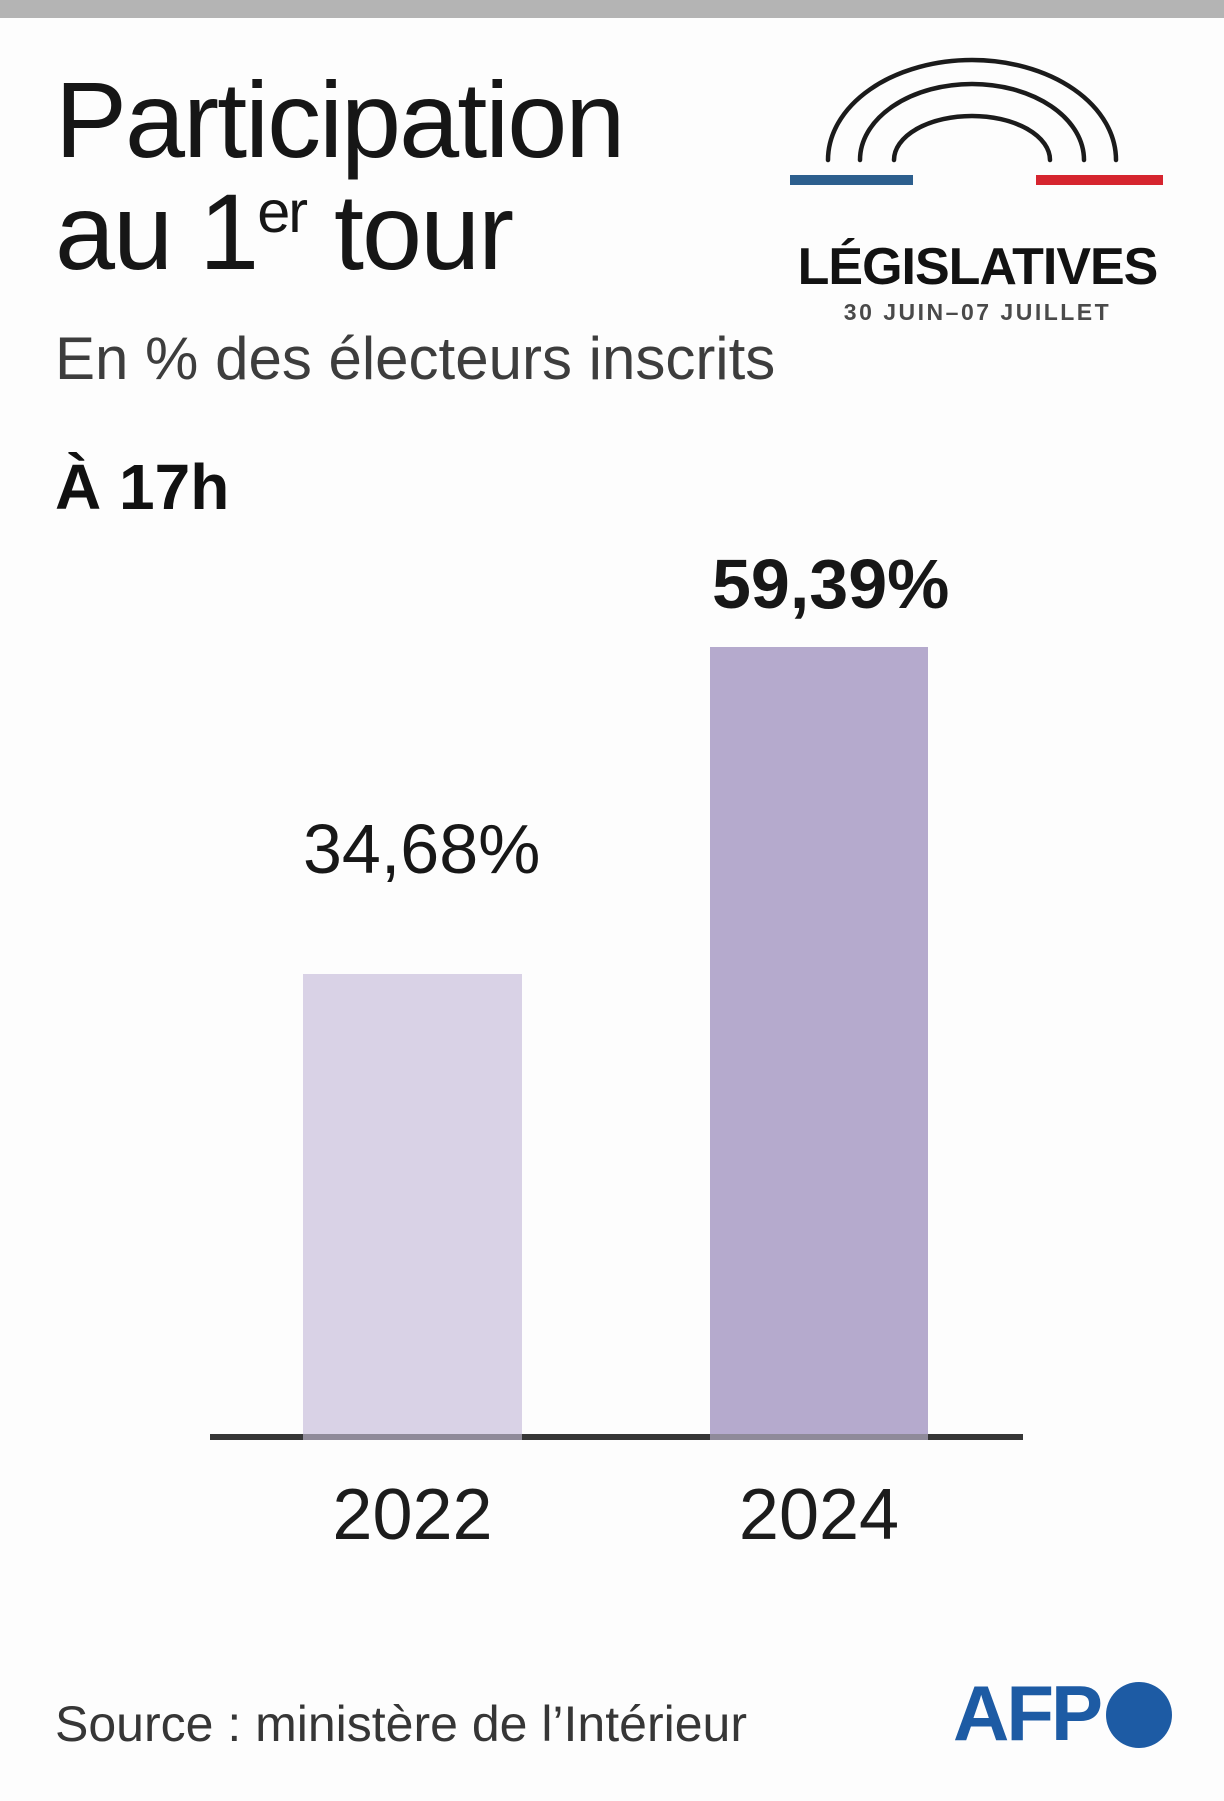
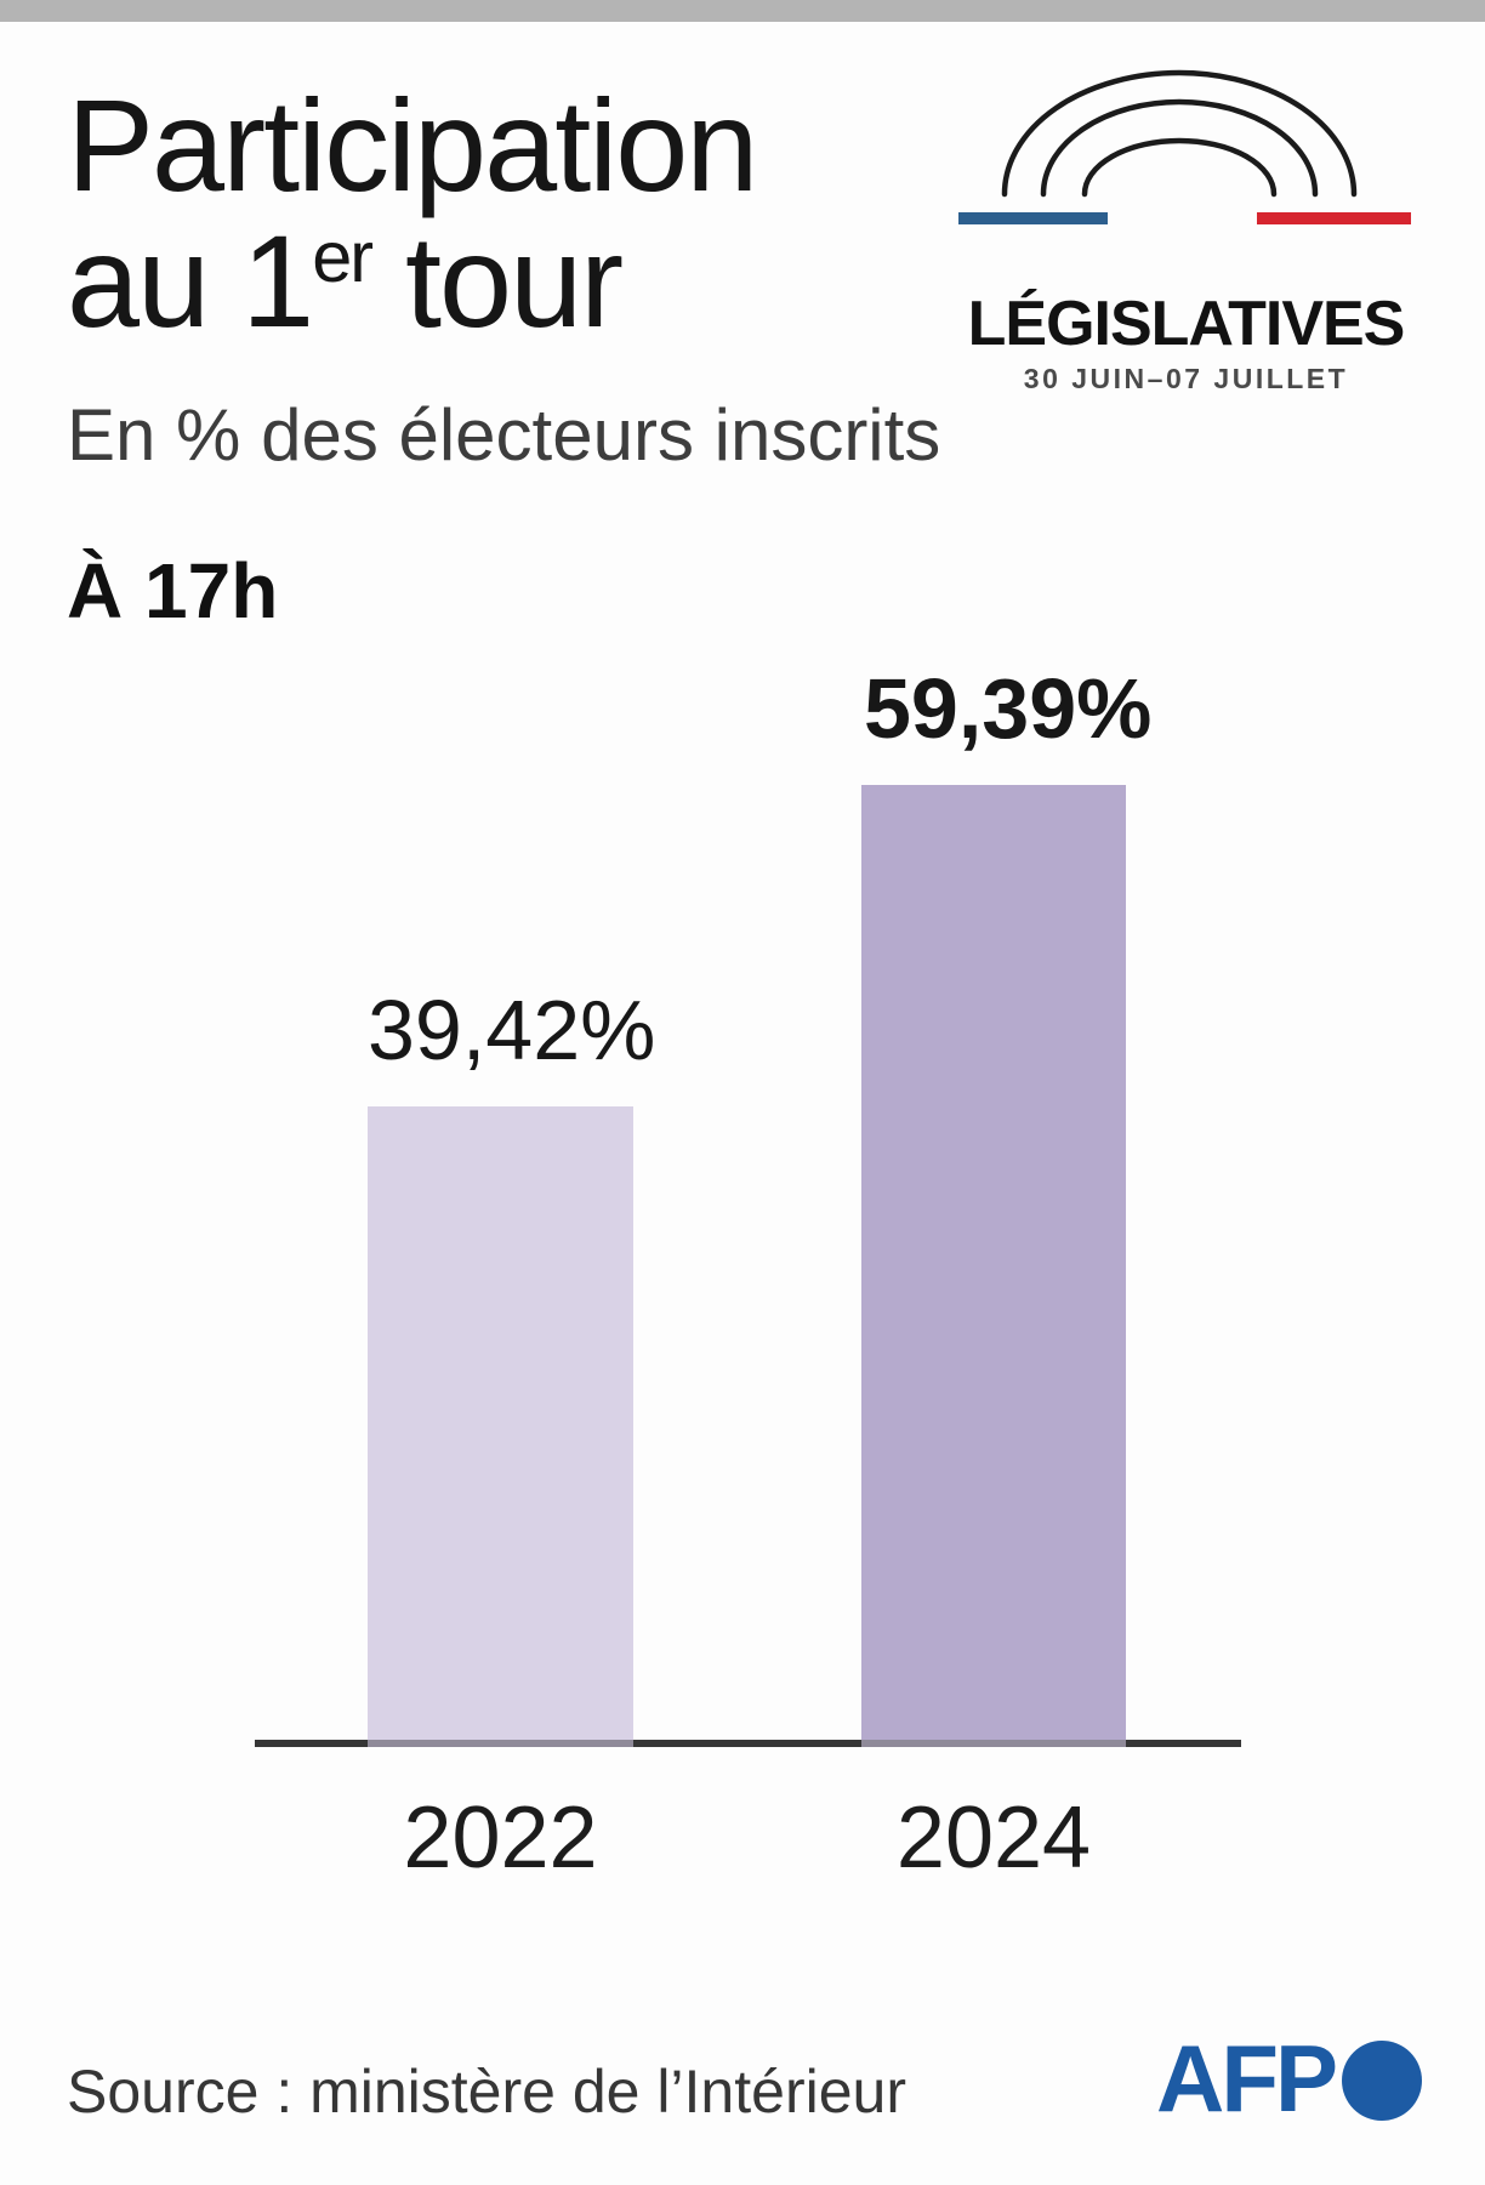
2022: 34,68% -> 39,42%
